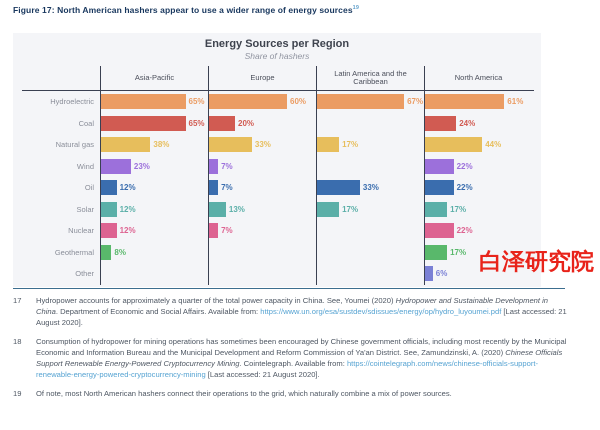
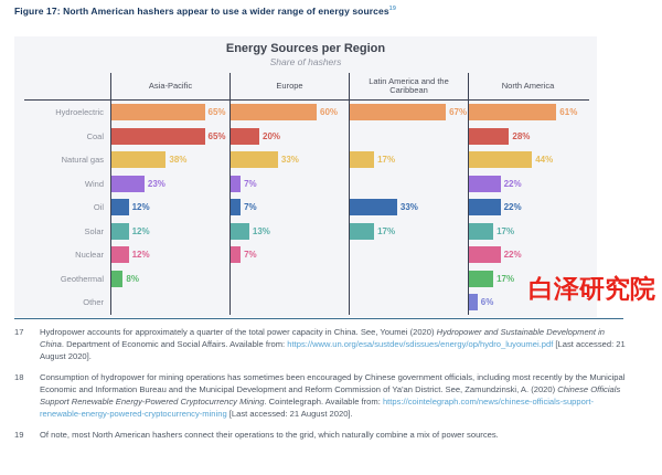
North America/Coal: 24% -> 28%
